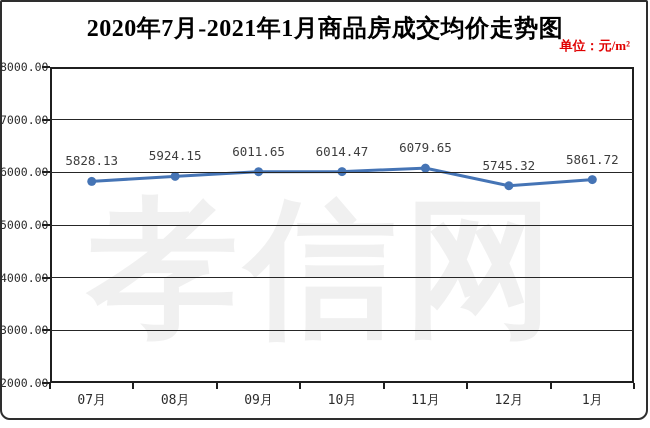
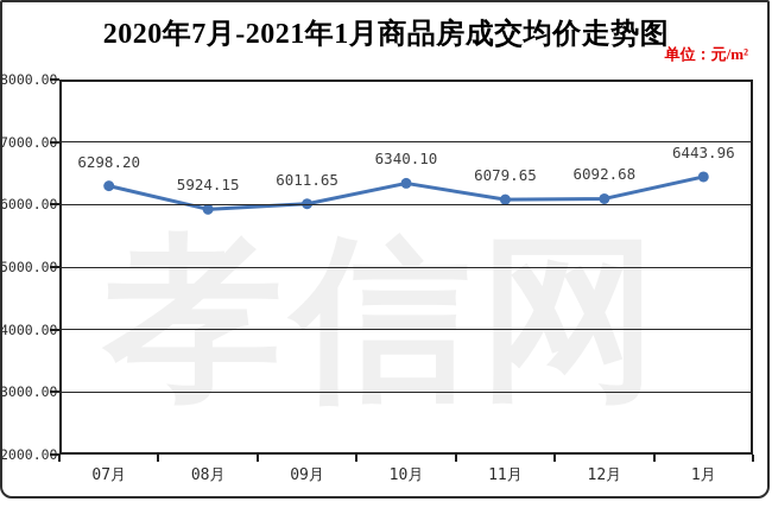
07月: 5828.13 -> 6298.20
10月: 6014.47 -> 6340.10
12月: 5745.32 -> 6092.68
1月: 5861.72 -> 6443.96
